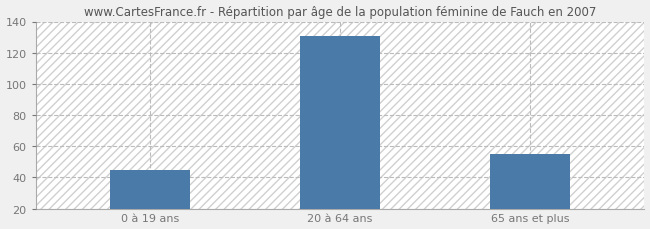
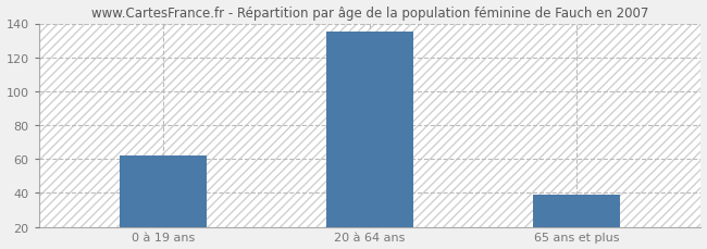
0 à 19 ans: 45 -> 62
20 à 64 ans: 131 -> 135
65 ans et plus: 55 -> 39
